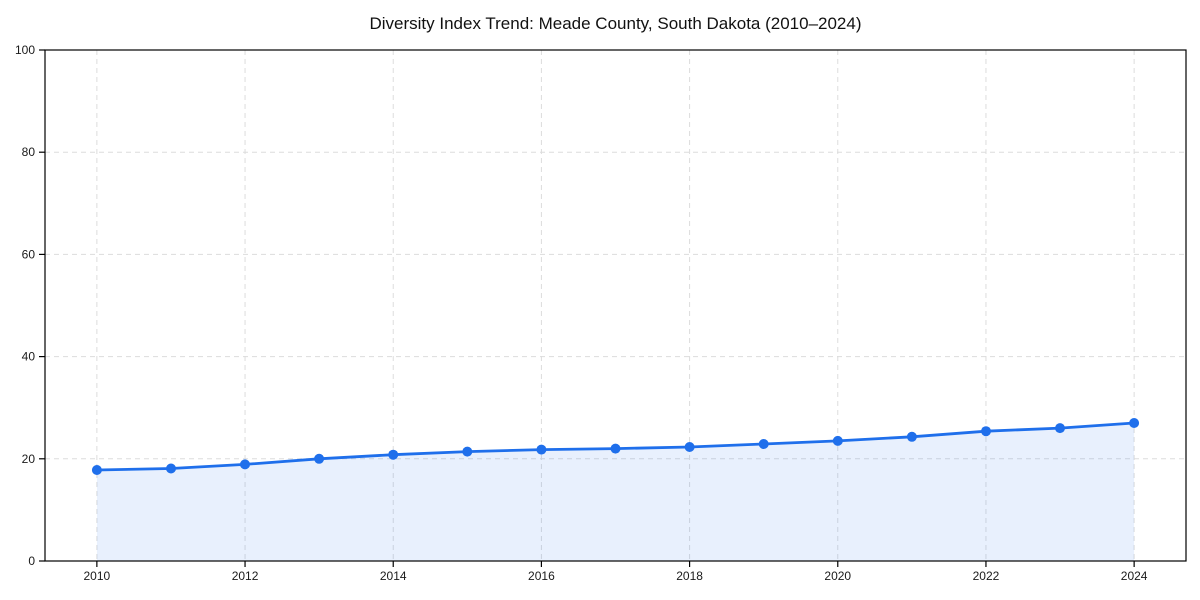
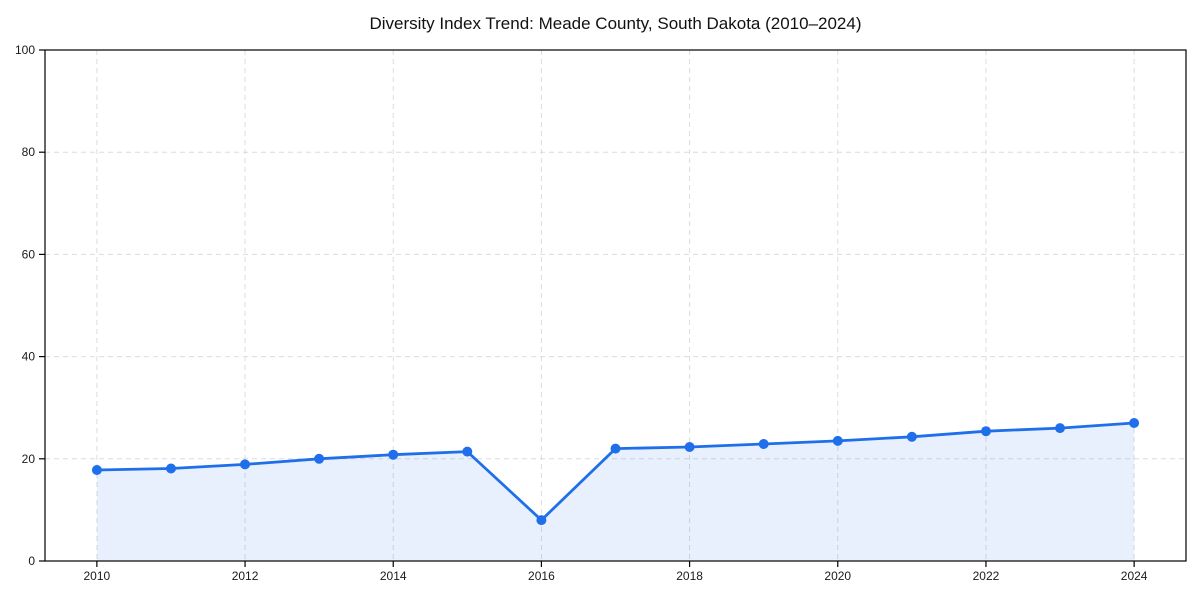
2016: 22 -> 8
